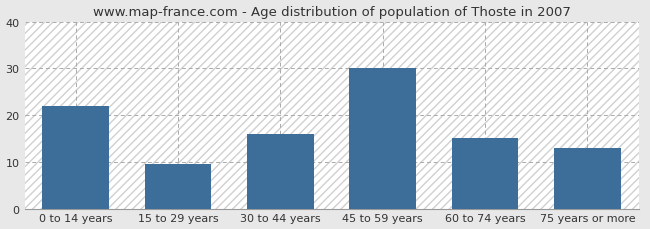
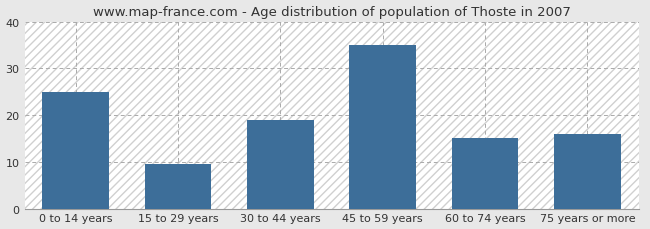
0 to 14 years: 22.0 -> 25.0
30 to 44 years: 16.0 -> 19.0
45 to 59 years: 30.0 -> 35.0
75 years or more: 13.0 -> 16.0
